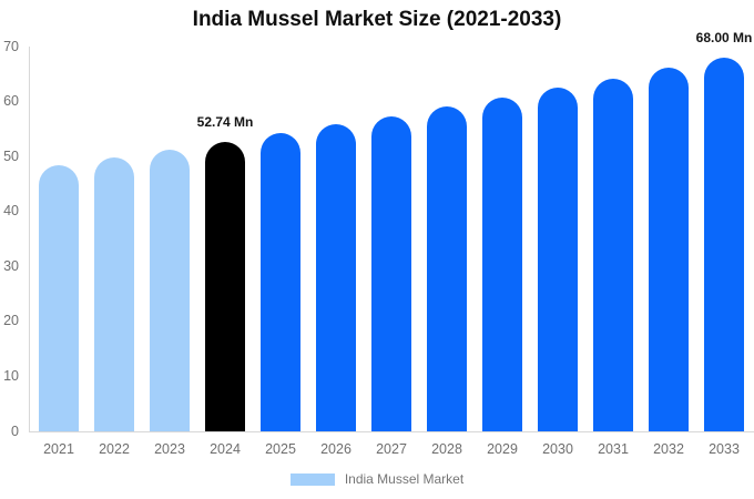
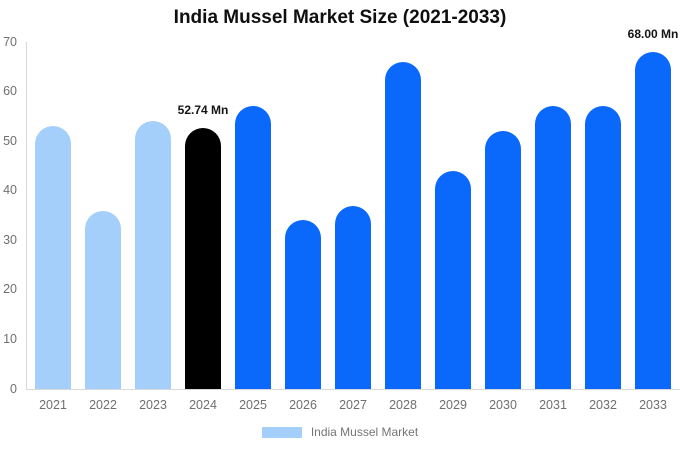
2021: 48 -> 53
2022: 50 -> 36
2023: 51 -> 54
2025: 54 -> 57
2026: 56 -> 34
2027: 57 -> 37
2028: 59 -> 66
2029: 61 -> 44
2030: 62 -> 52
2031: 64 -> 57
2032: 66 -> 57
